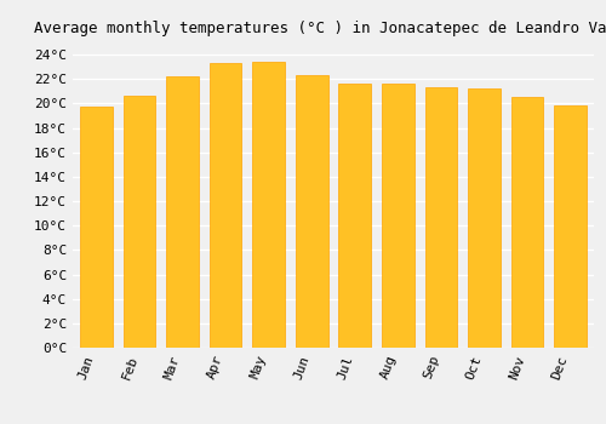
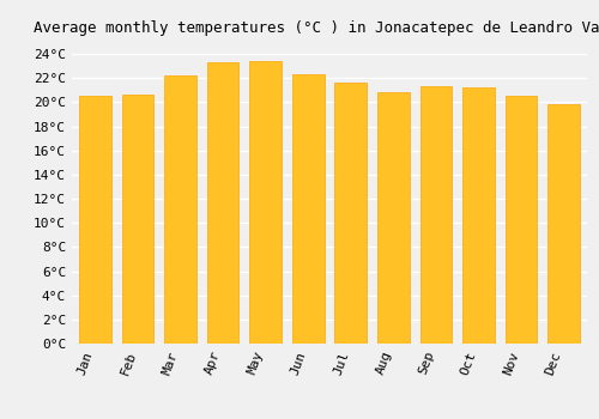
Jan: 19.7°C -> 20.5°C
Aug: 21.6°C -> 20.8°C
